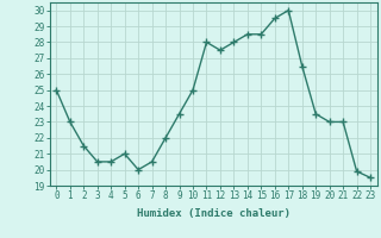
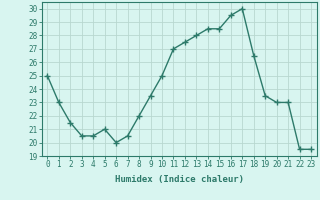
11: 28.0 -> 27.0
22: 19.9 -> 19.5
